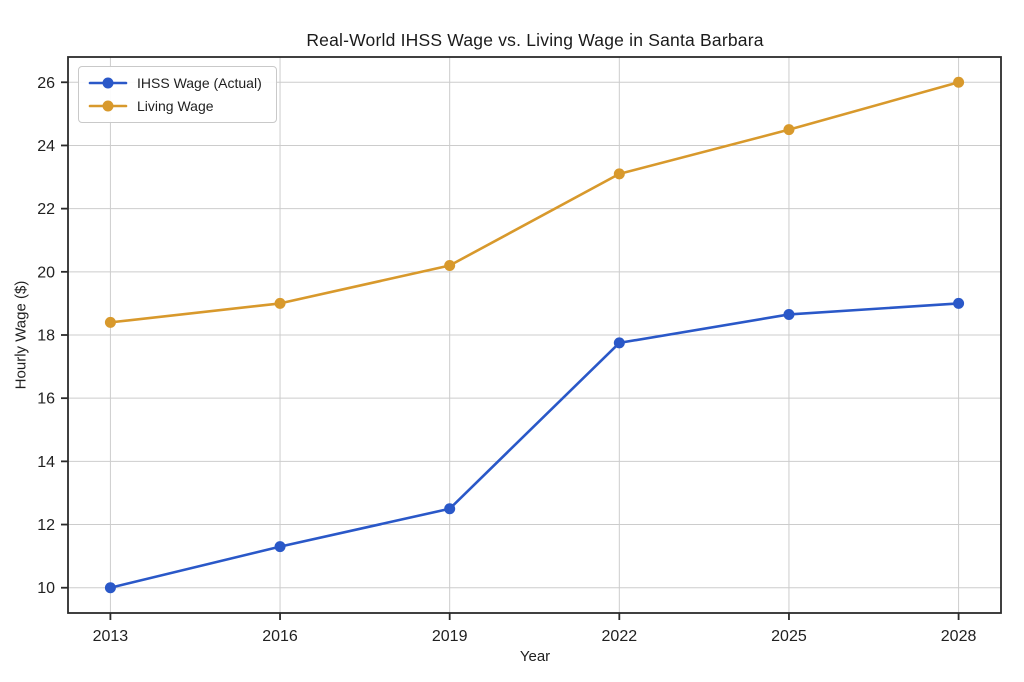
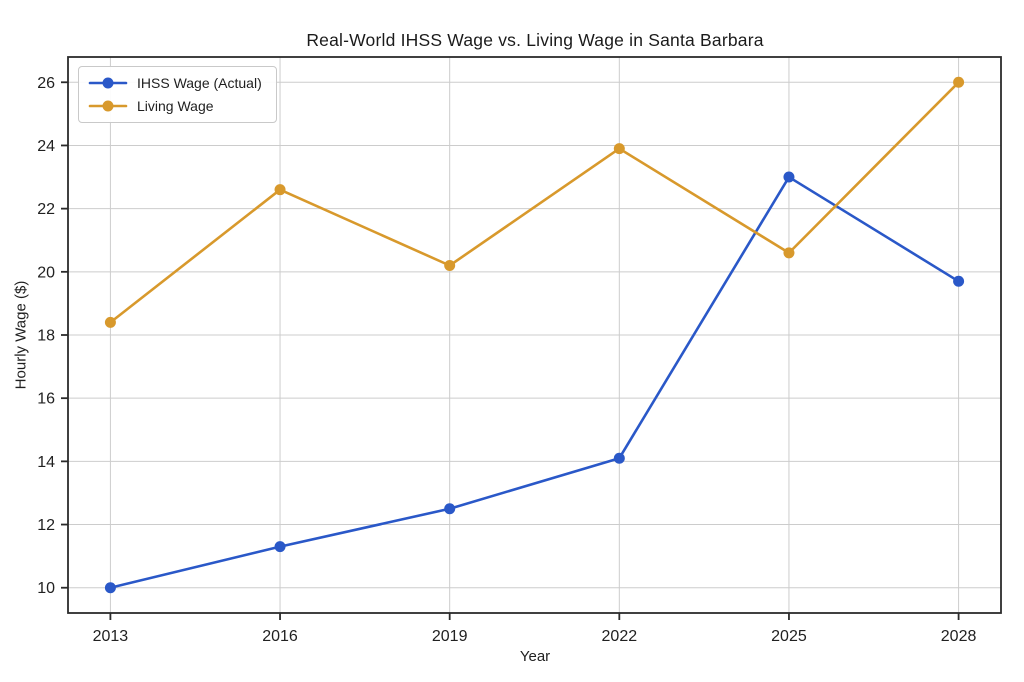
Living Wage/2016: 19.0 -> 22.6
IHSS Wage (Actual)/2022: 17.8 -> 14.1
Living Wage/2022: 23.1 -> 23.9
IHSS Wage (Actual)/2025: 18.6 -> 23.0
Living Wage/2025: 24.5 -> 20.6
IHSS Wage (Actual)/2028: 19.0 -> 19.7
